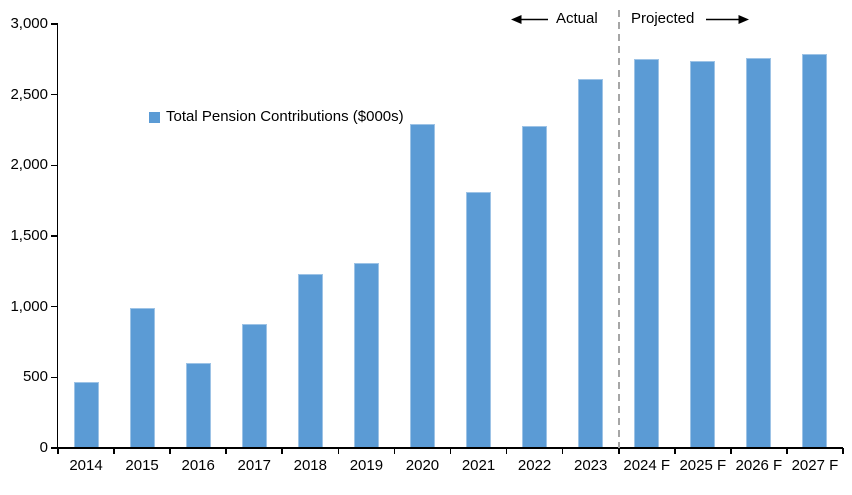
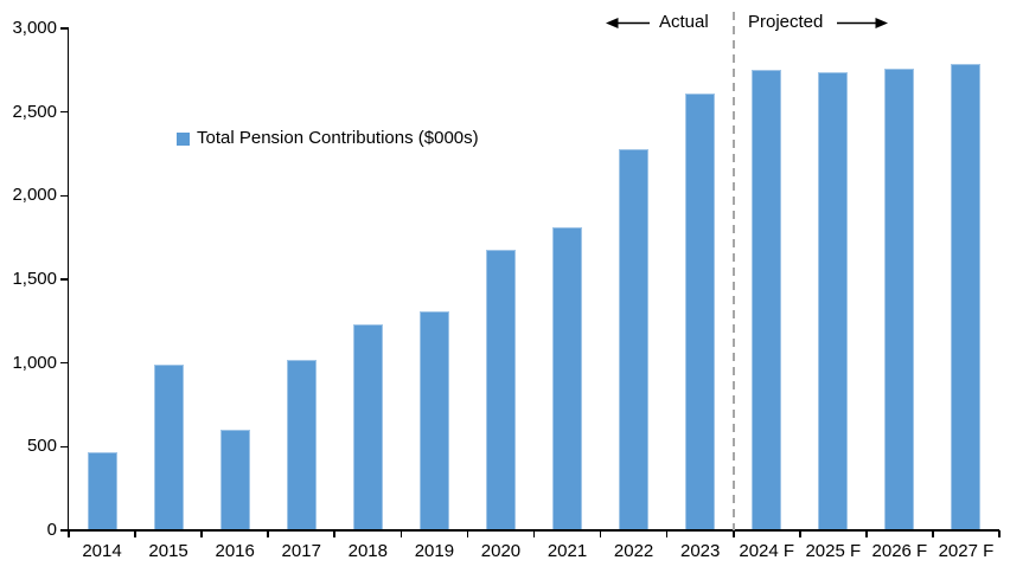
2017: 880 -> 1020
2020: 2290 -> 1680
